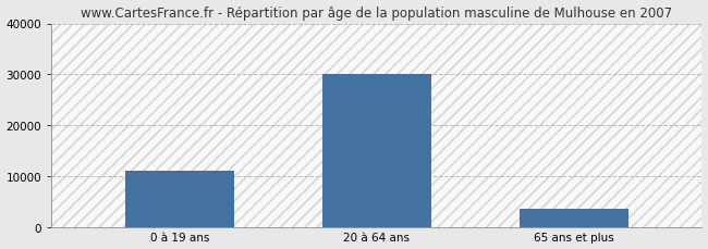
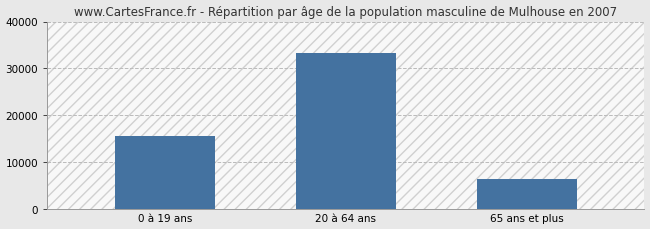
0 à 19 ans: 11000 -> 15500
20 à 64 ans: 30000 -> 33300
65 ans et plus: 3500 -> 6300
